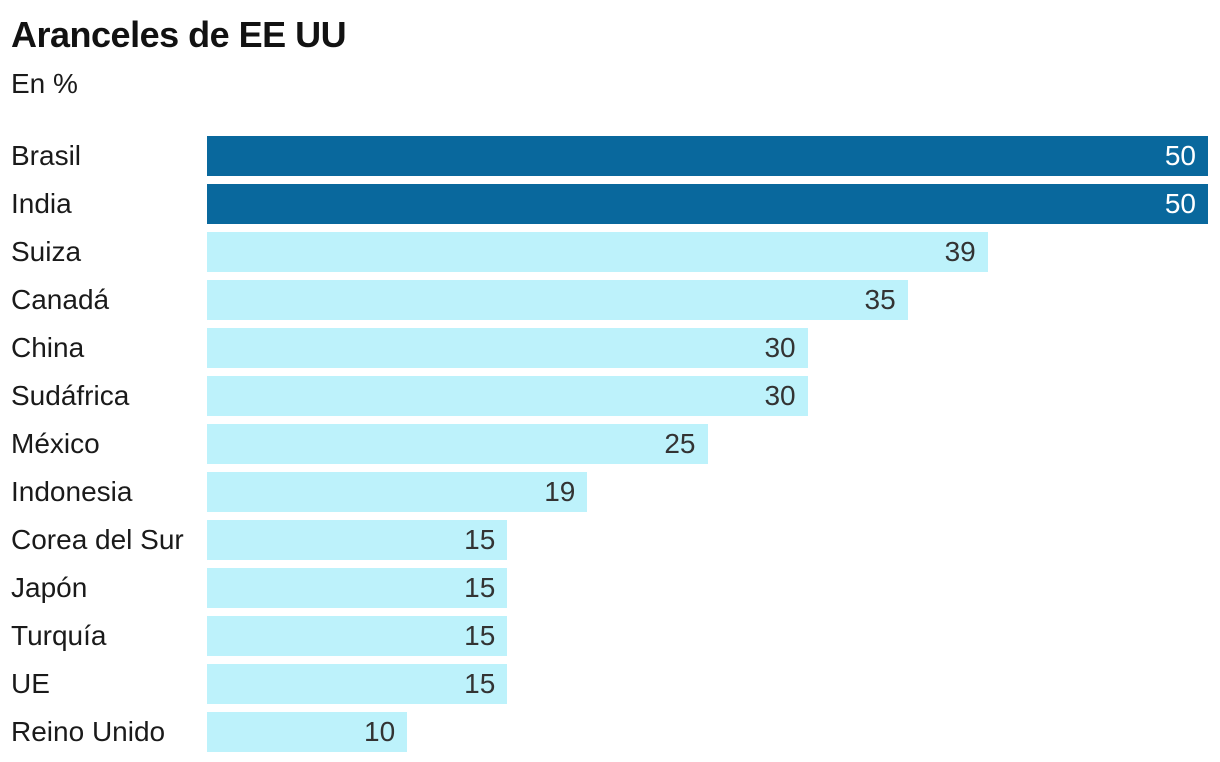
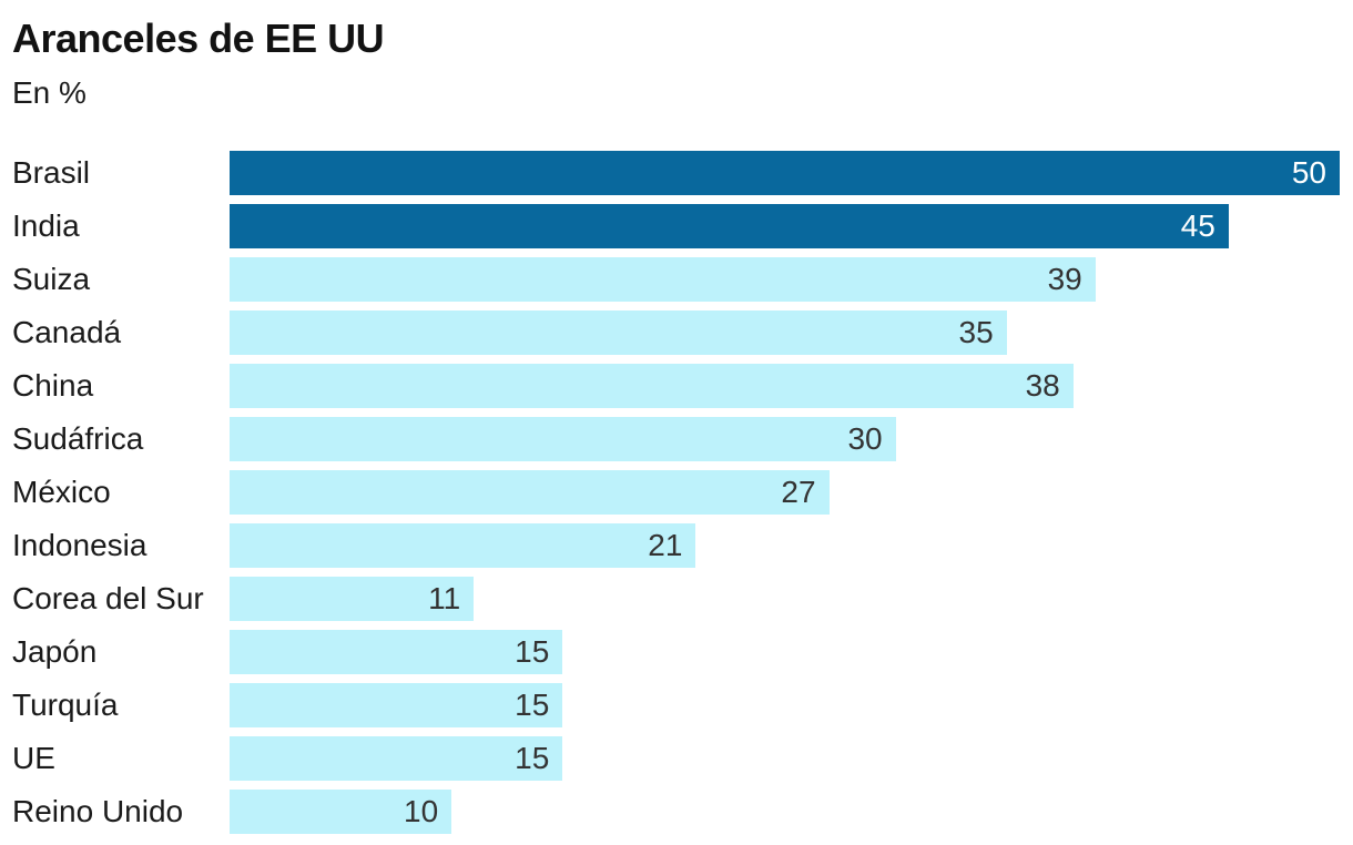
India: 50 -> 45
China: 30 -> 38
México: 25 -> 27
Indonesia: 19 -> 21
Corea del Sur: 15 -> 11
